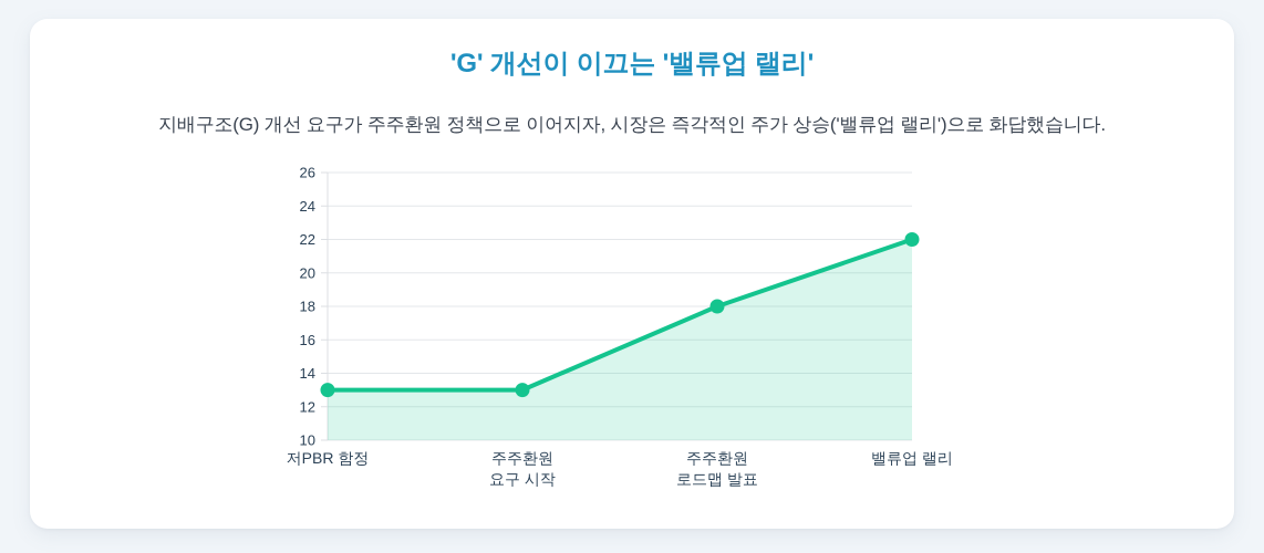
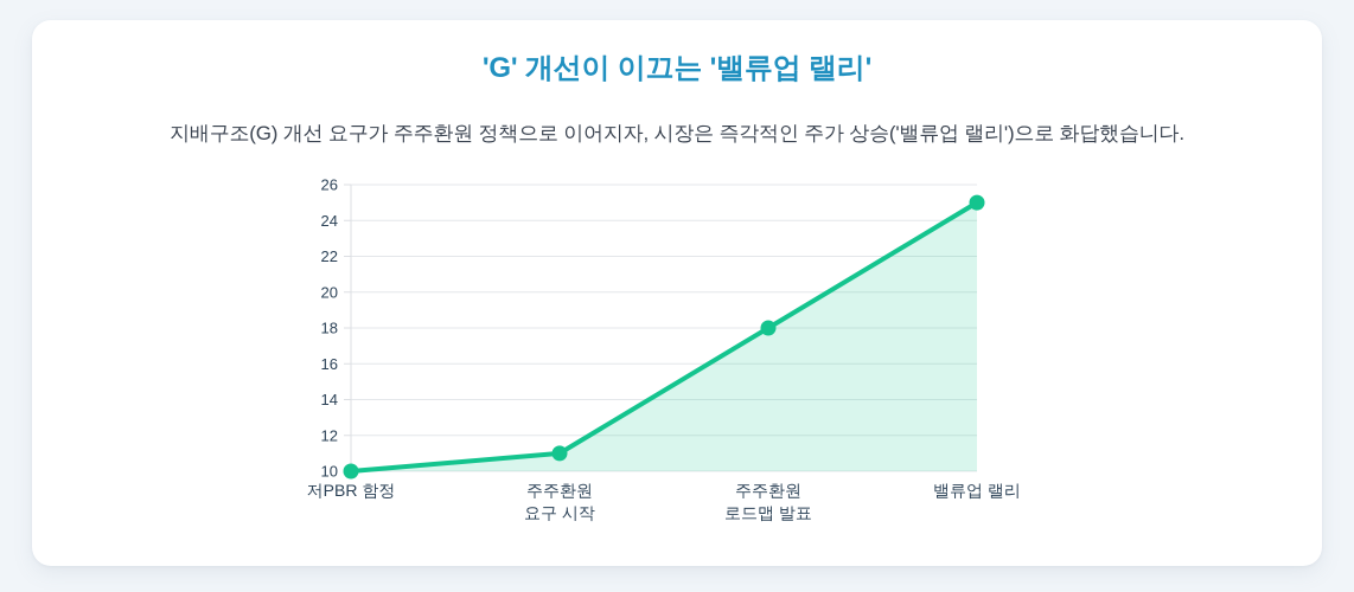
저PBR 함정: 13 -> 10
주주환원 요구 시작: 13 -> 11
밸류업 랠리: 22 -> 25
